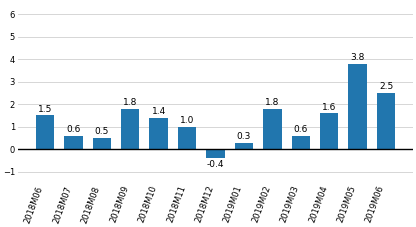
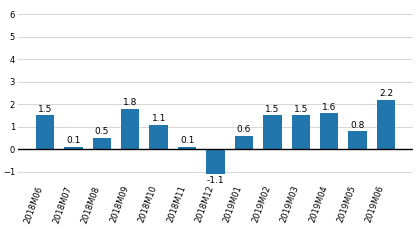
2018M07: 0.6 -> 0.1
2018M10: 1.4 -> 1.1
2018M11: 1.0 -> 0.1
2018M12: -0.4 -> -1.1
2019M01: 0.3 -> 0.6
2019M02: 1.8 -> 1.5
2019M03: 0.6 -> 1.5
2019M05: 3.8 -> 0.8
2019M06: 2.5 -> 2.2
